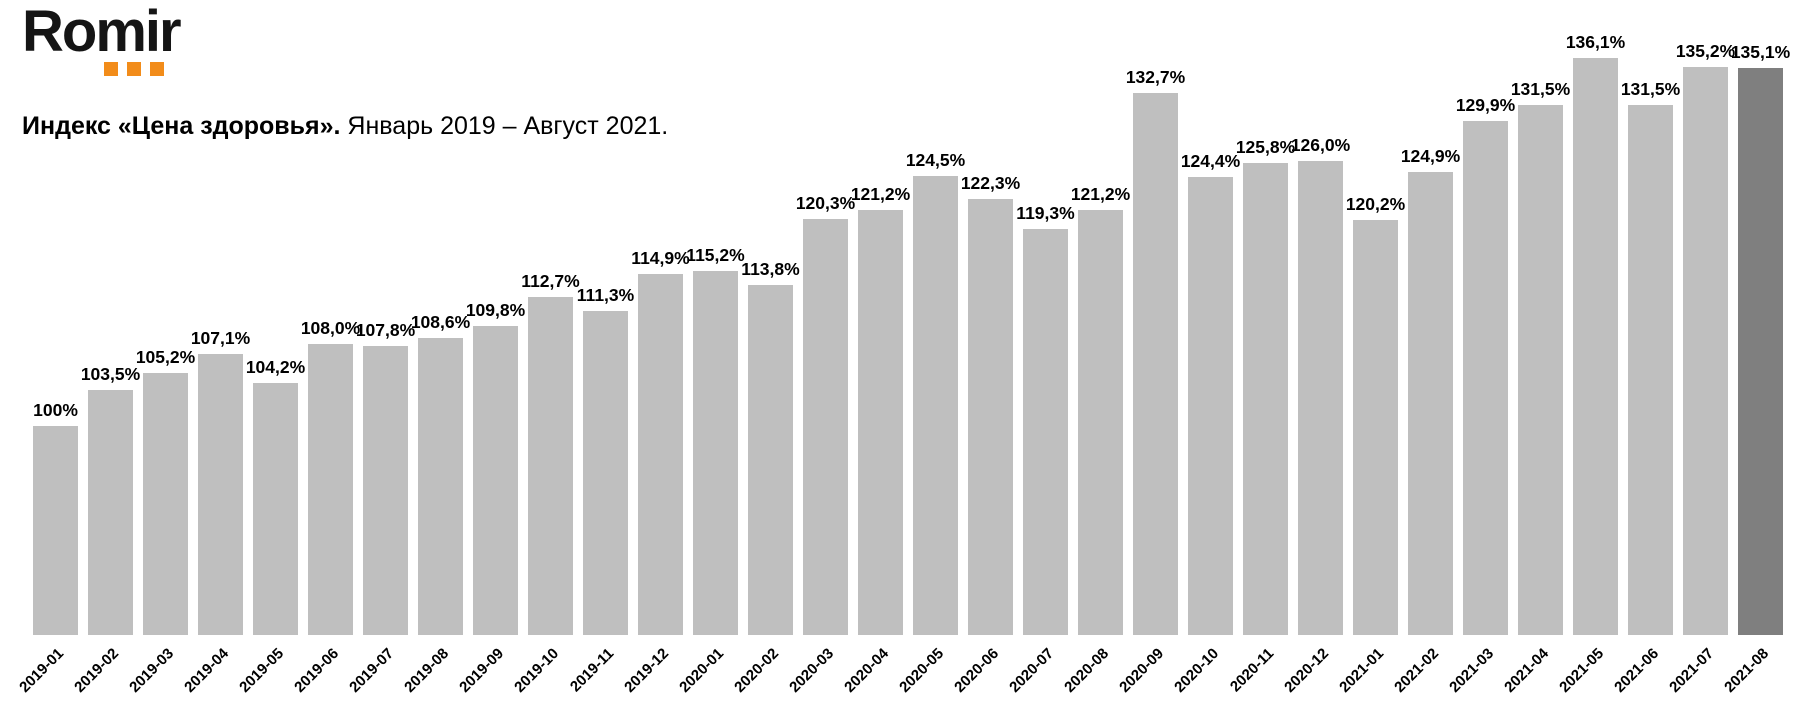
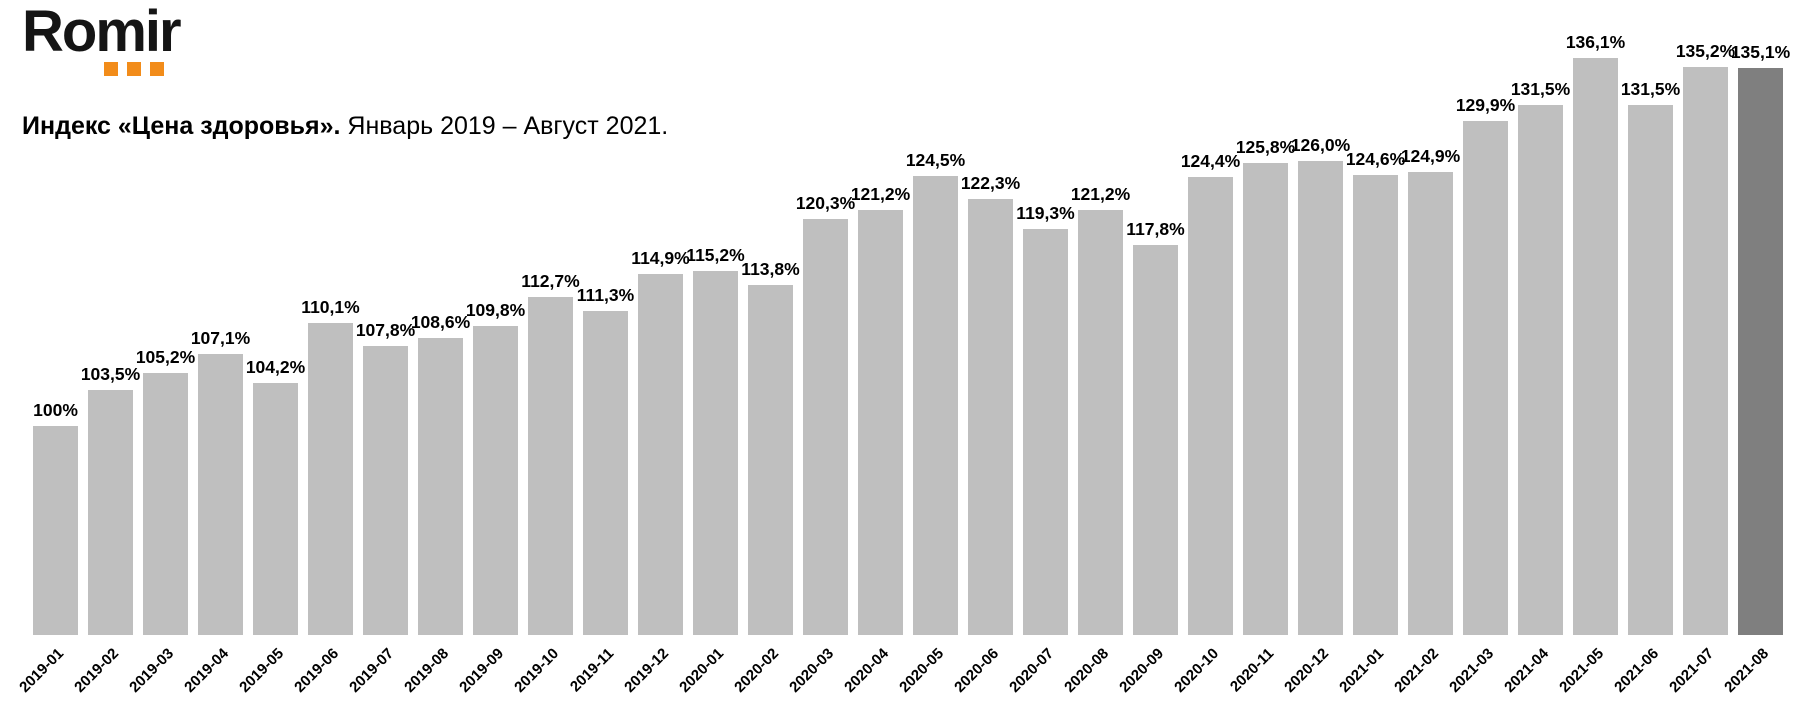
2019-06: 108,0% -> 110,1%
2020-09: 132,7% -> 117,8%
2021-01: 120,2% -> 124,6%
